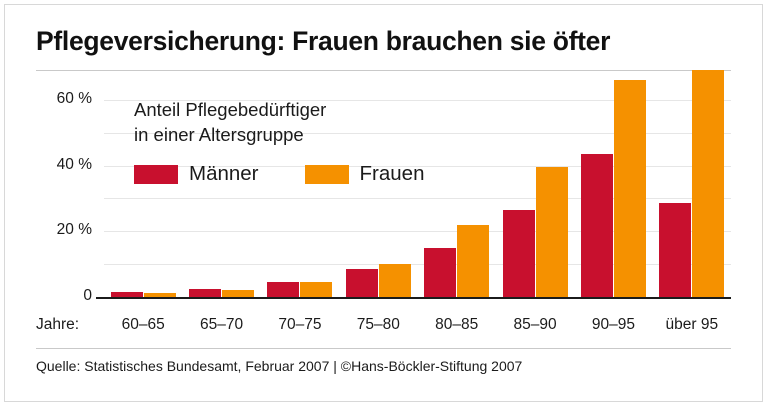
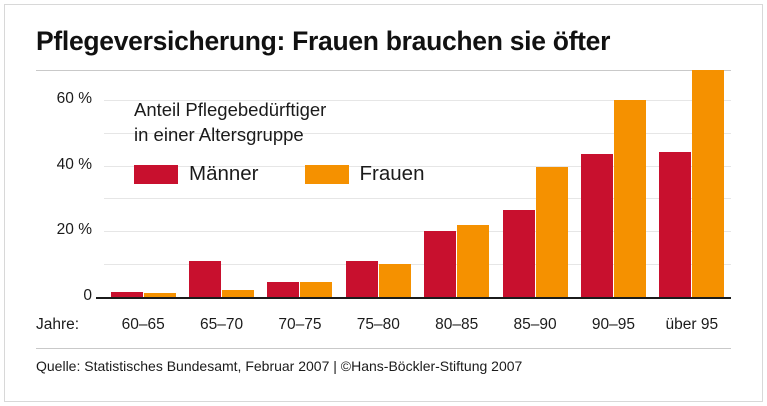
Männer/65–70: 2% -> 11%
Männer/75–80: 8% -> 11%
Männer/80–85: 15% -> 20%
Frauen/90–95: 66% -> 60%
Männer/über 95: 28% -> 44%
